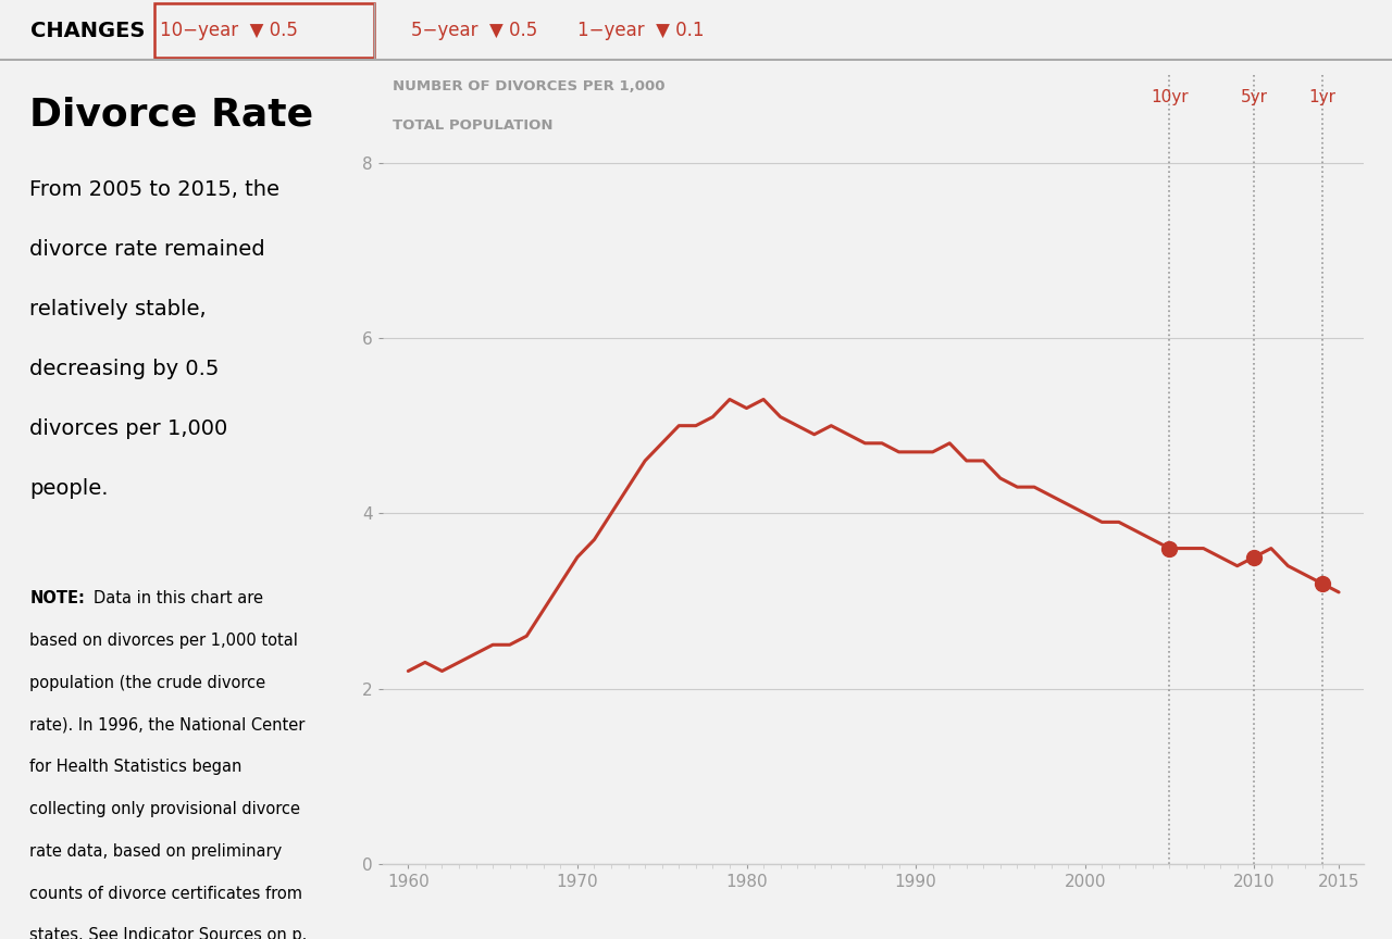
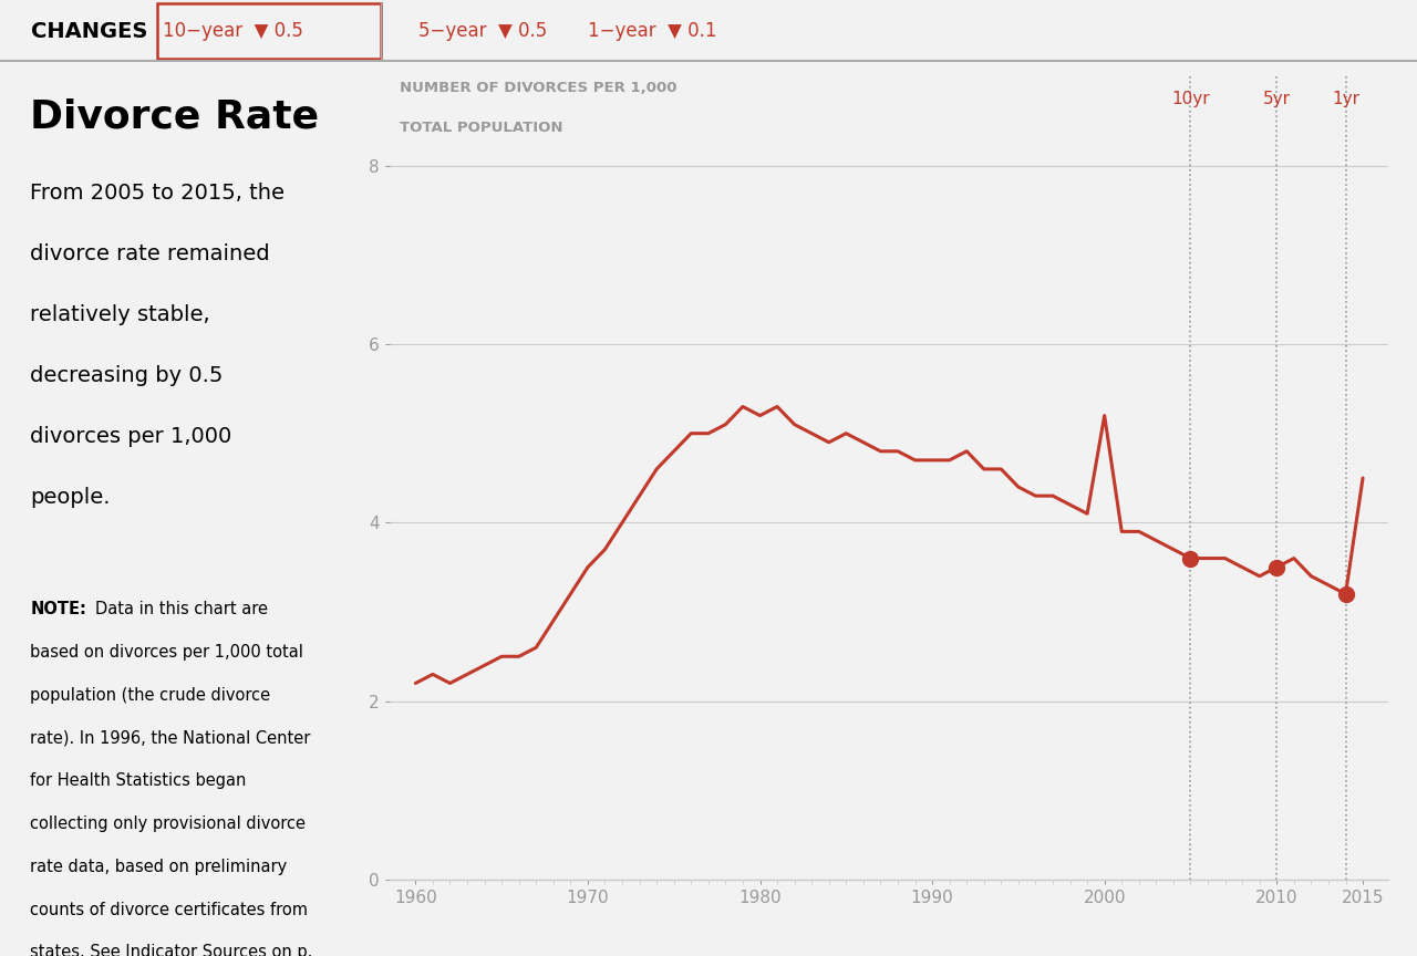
2000: 4.0 -> 5.2
2015: 3.1 -> 4.5
